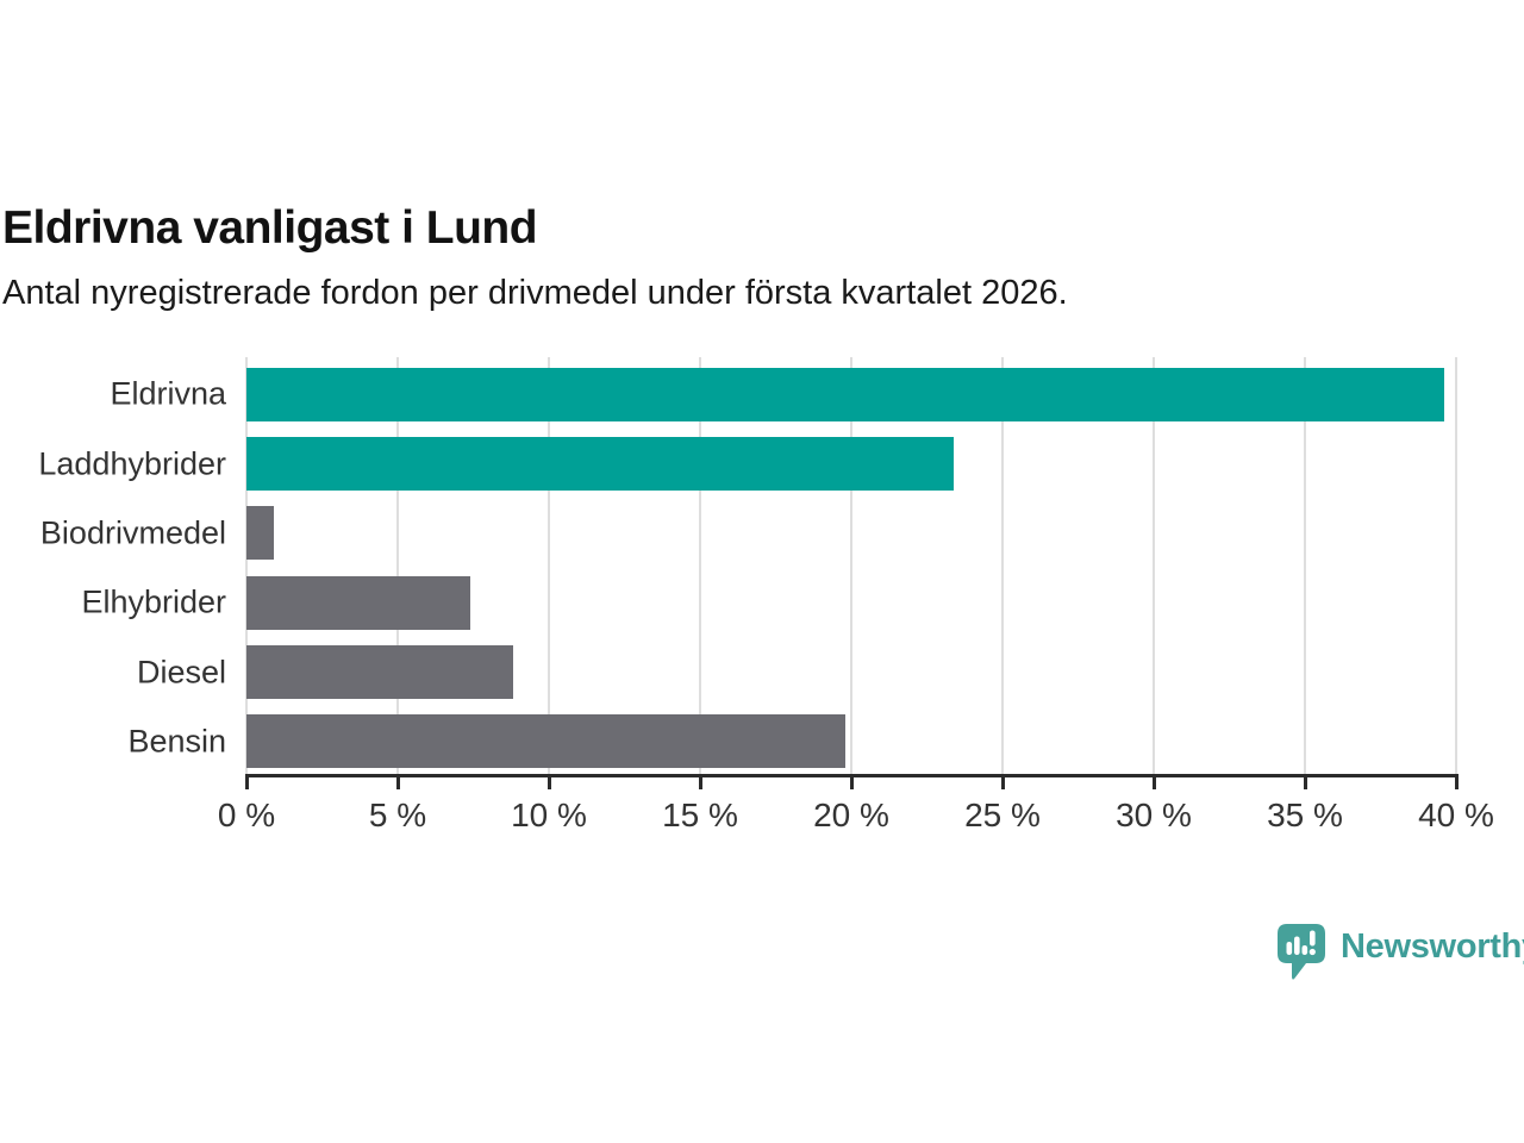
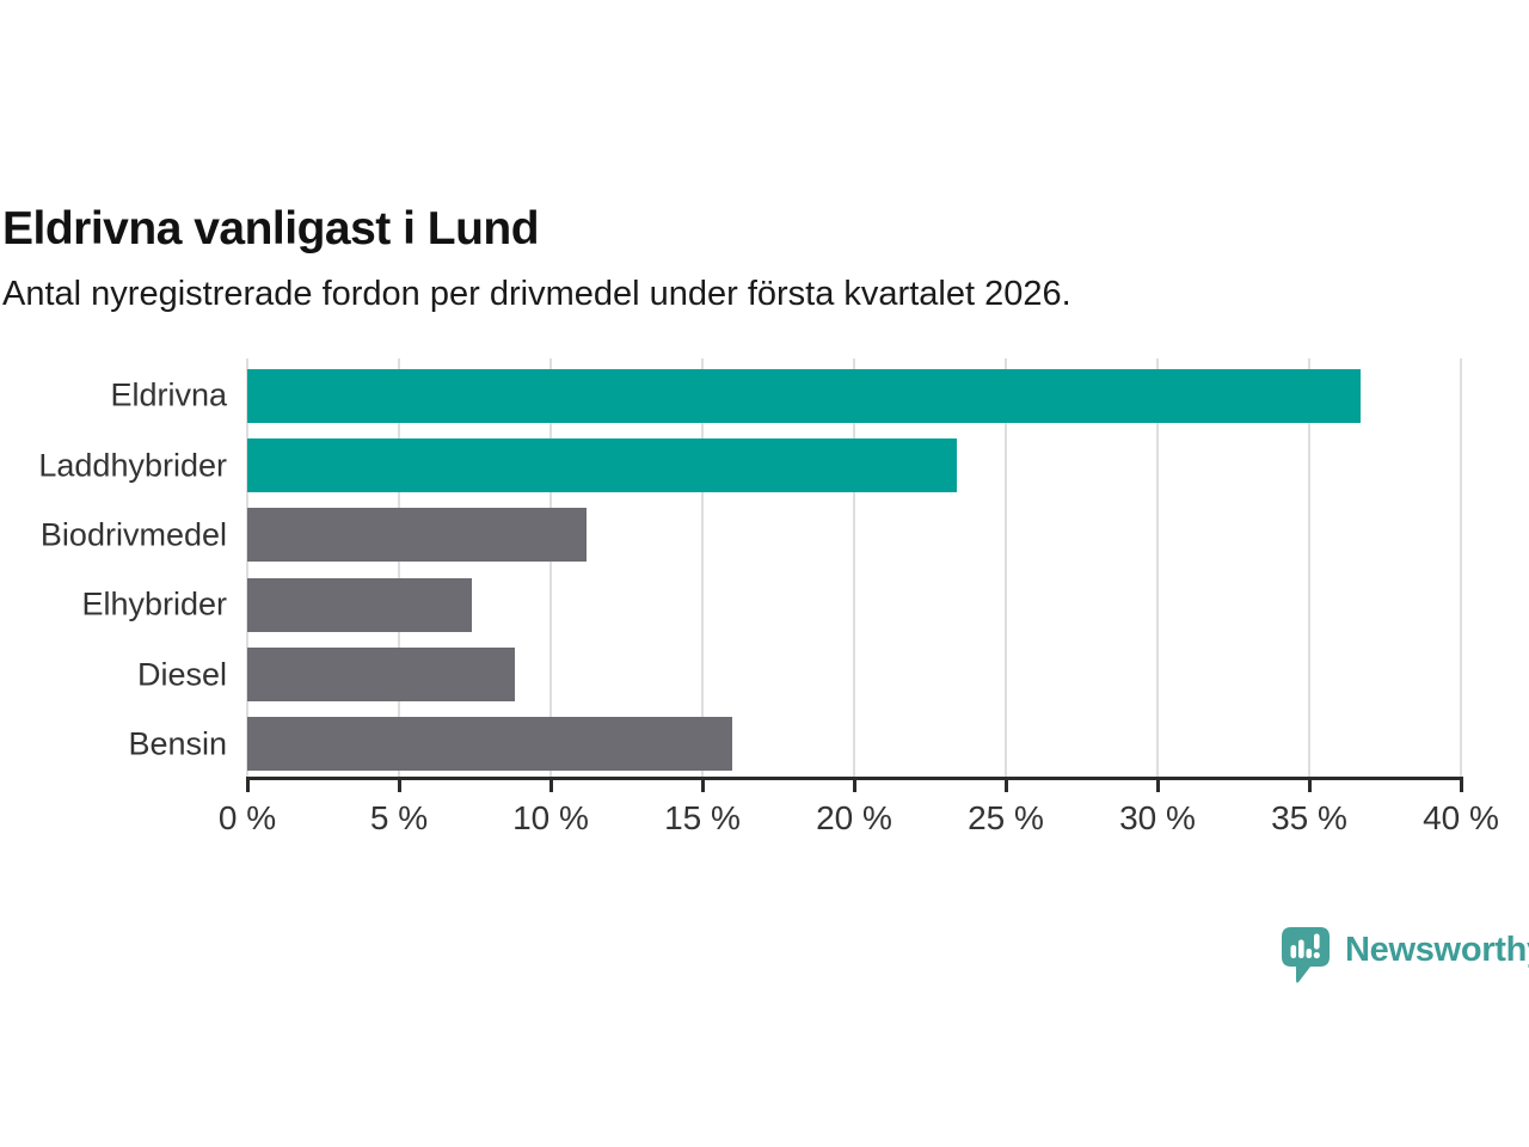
Eldrivna: 39.6% -> 36.7%
Biodrivmedel: 0.9% -> 11.2%
Bensin: 19.8% -> 16.0%
